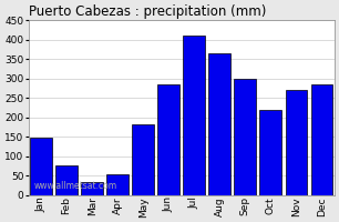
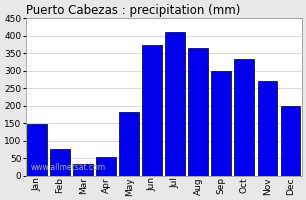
Jun: 285 -> 375
Oct: 220 -> 333
Dec: 285 -> 200
